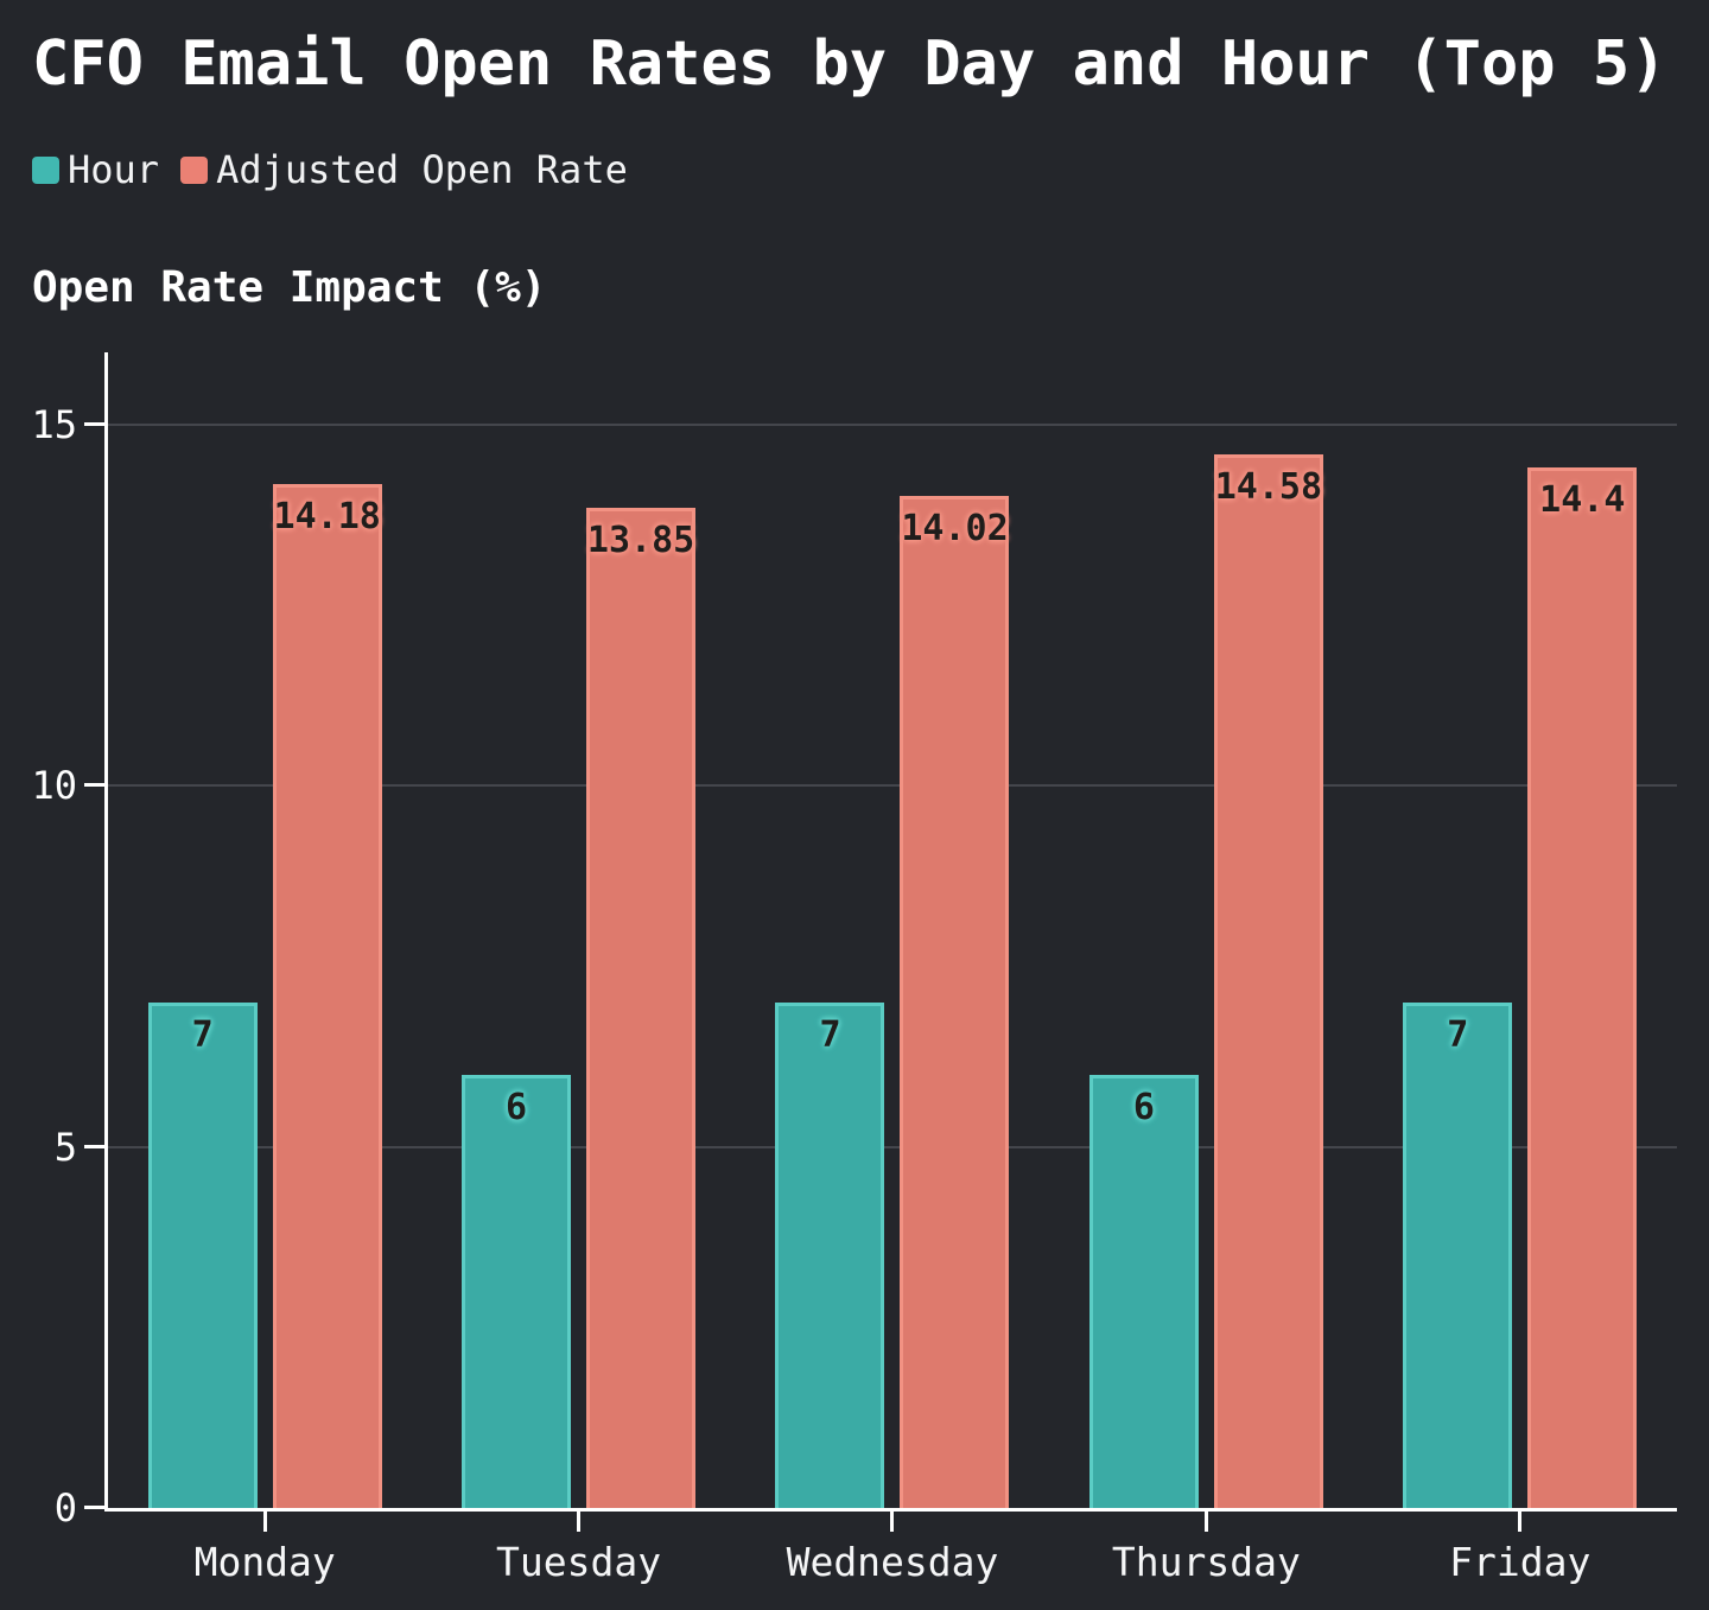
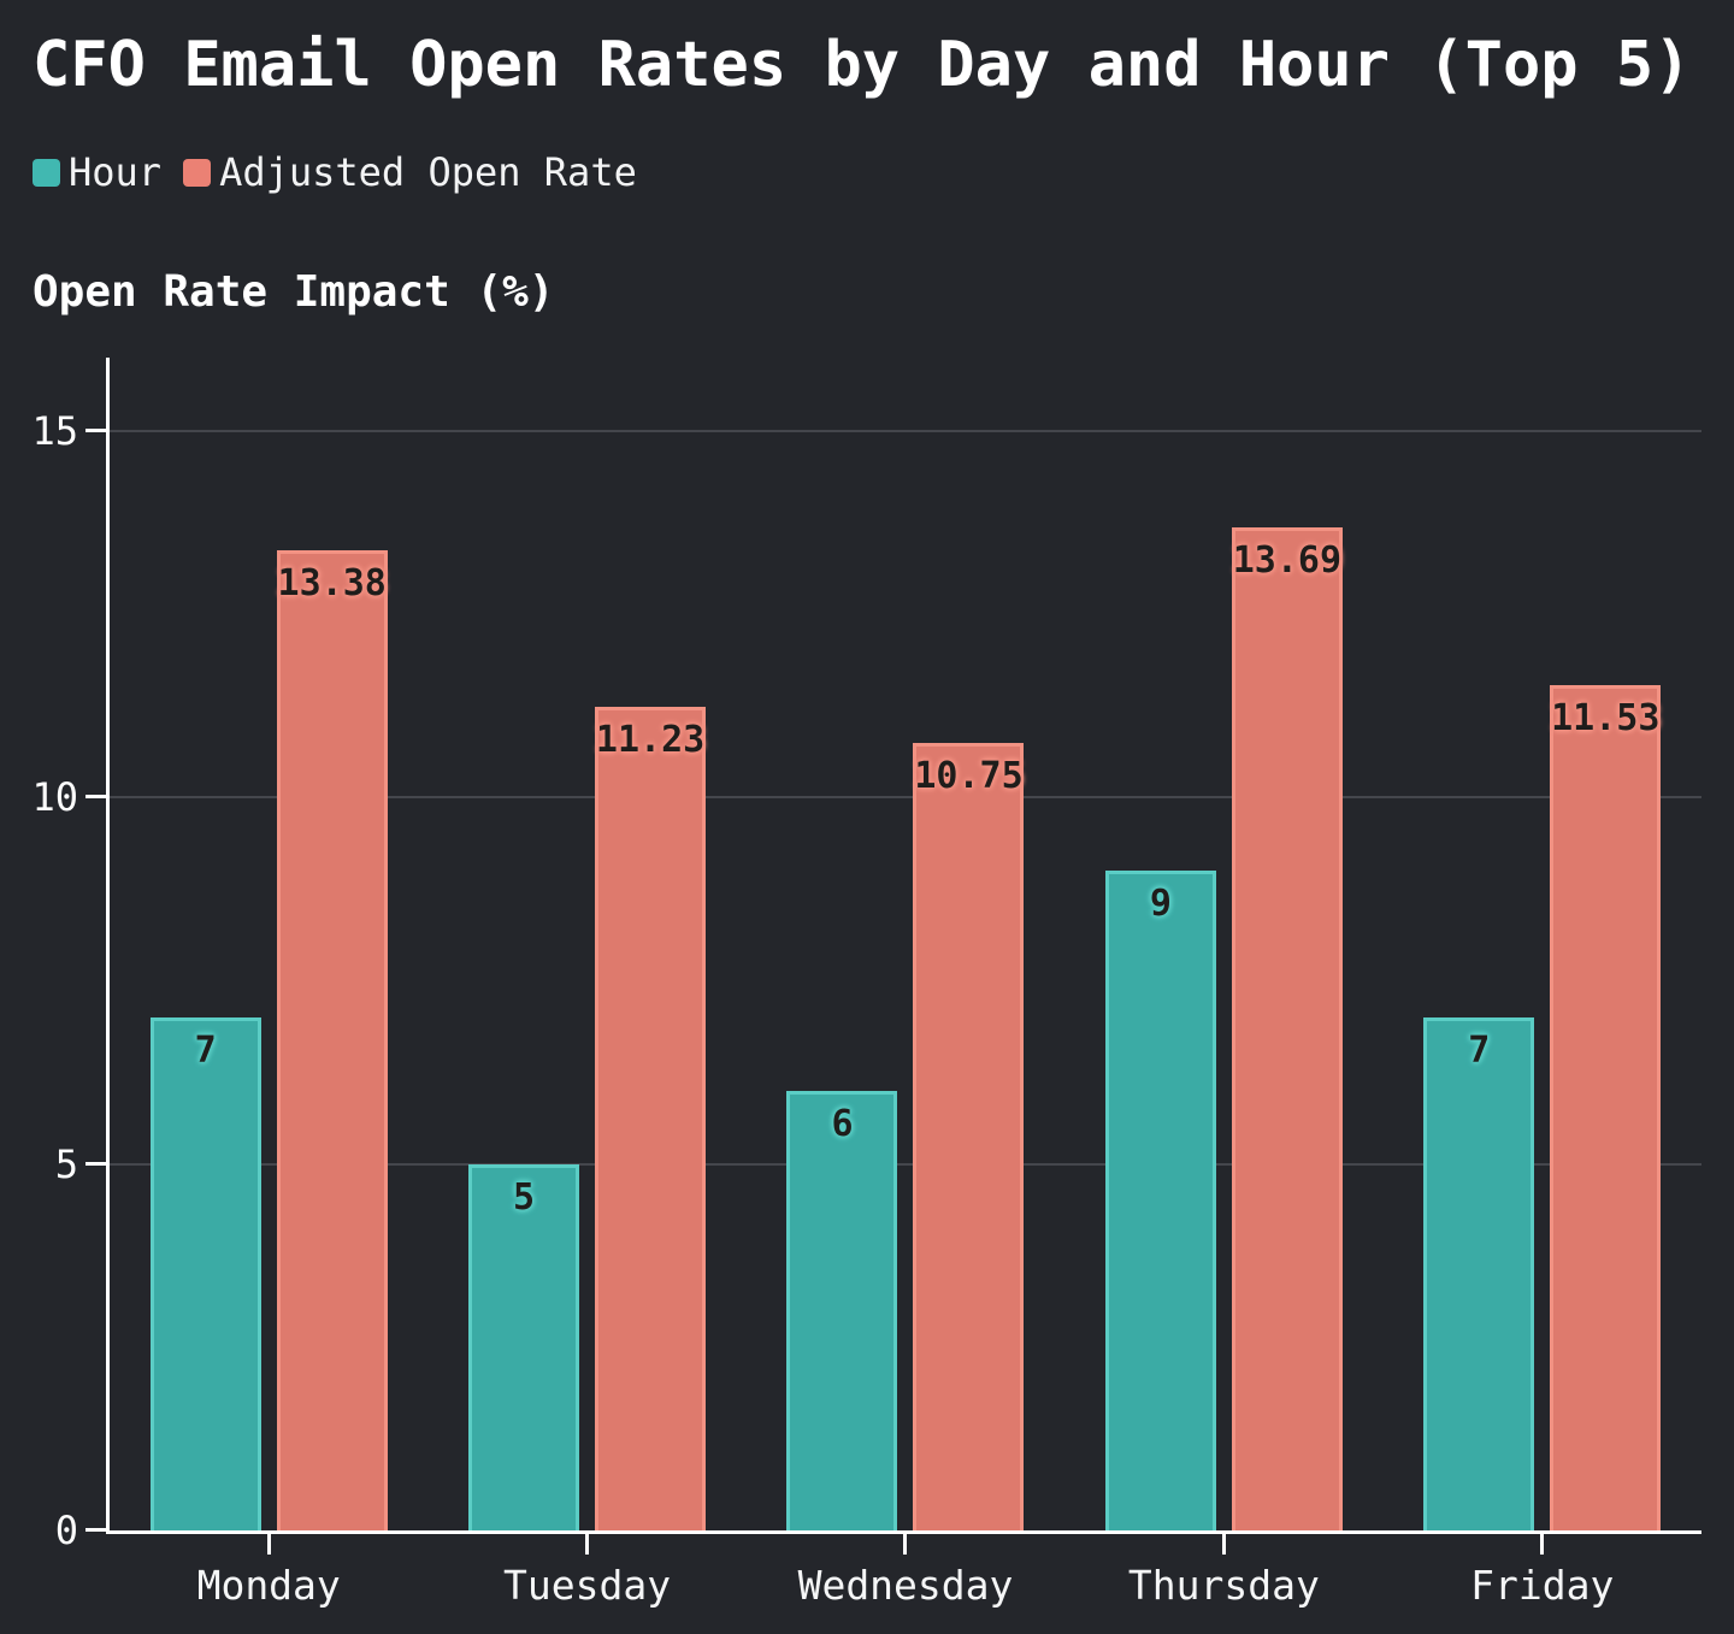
Adjusted Open Rate/Monday: 14.18 -> 13.38
Hour/Tuesday: 6 -> 5
Adjusted Open Rate/Tuesday: 13.85 -> 11.23
Hour/Wednesday: 7 -> 6
Adjusted Open Rate/Wednesday: 14.02 -> 10.75
Hour/Thursday: 6 -> 9
Adjusted Open Rate/Thursday: 14.58 -> 13.69
Adjusted Open Rate/Friday: 14.4 -> 11.53
